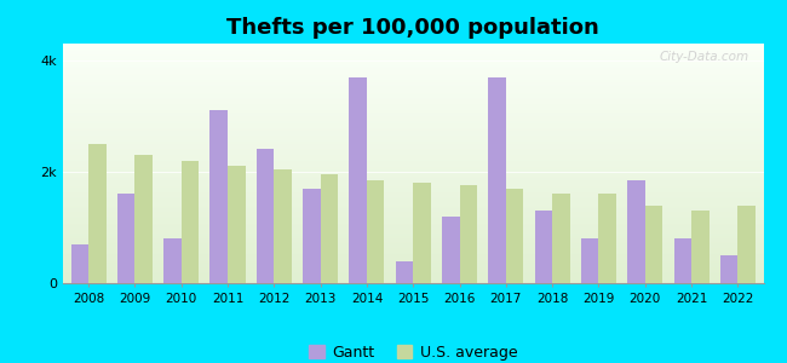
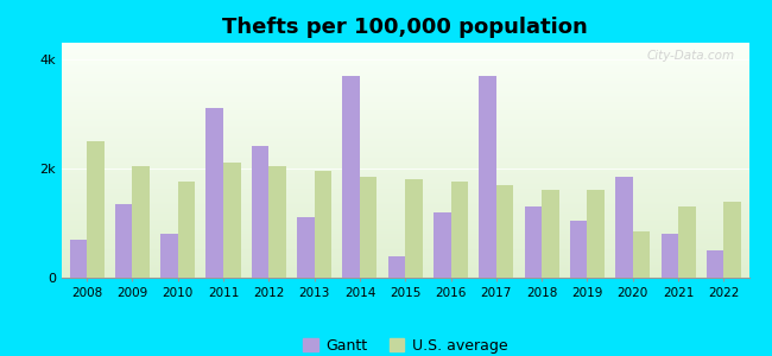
Gantt/2009: 1.60k -> 1.35k
U.S. average/2009: 2.30k -> 2.05k
U.S. average/2010: 2.20k -> 1.75k
Gantt/2013: 1.70k -> 1.10k
Gantt/2019: 0.80k -> 1.05k
U.S. average/2020: 1.40k -> 0.85k
